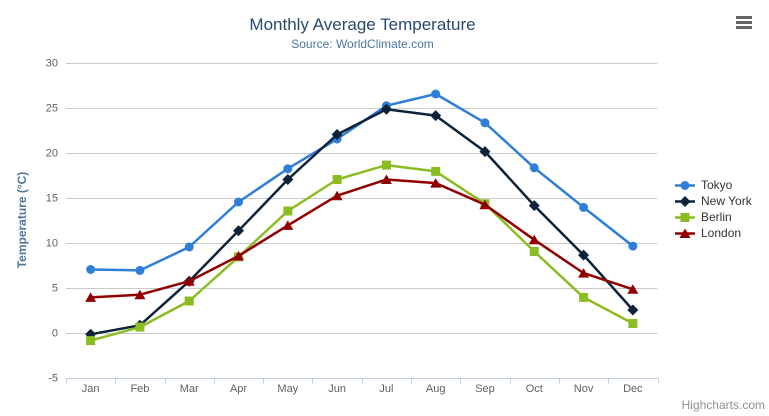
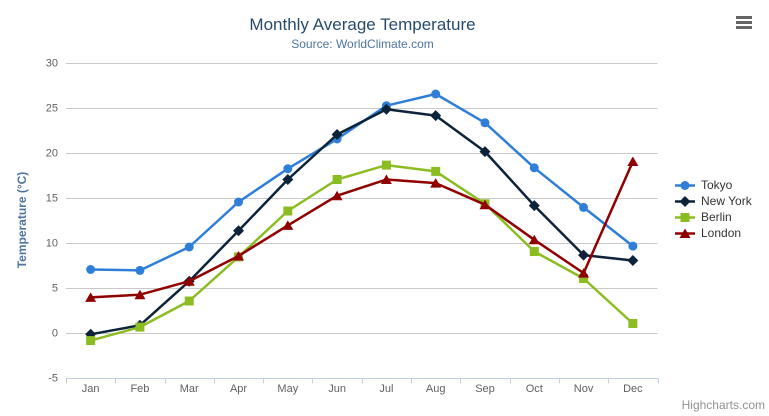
Berlin/Nov: 4 -> 6
New York/Dec: 2 -> 8
London/Dec: 5 -> 19
